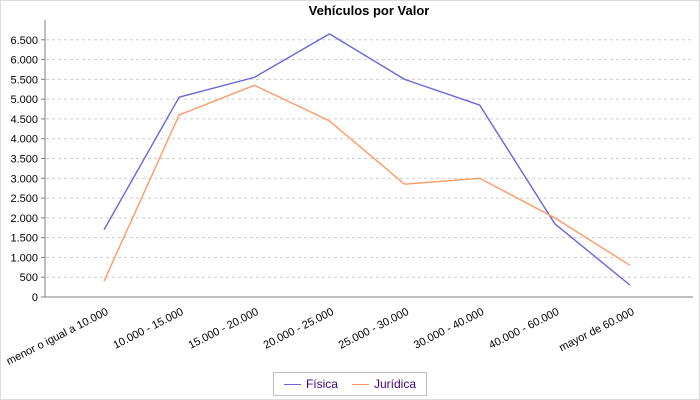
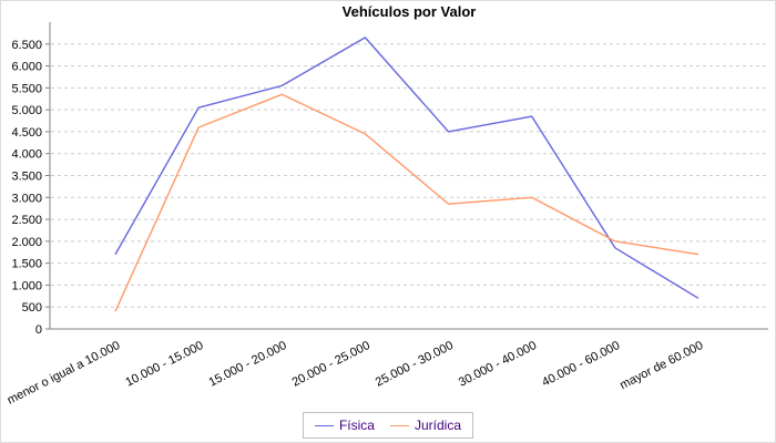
Física/25.000 - 30.000: 5500 -> 4500
Física/mayor de 60.000: 300 -> 700
Jurídica/mayor de 60.000: 800 -> 1700
